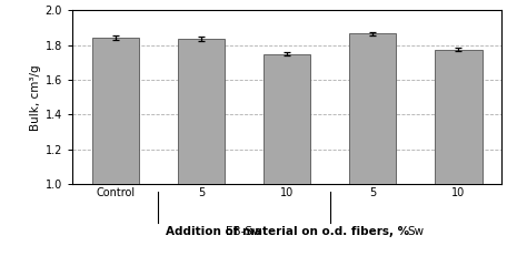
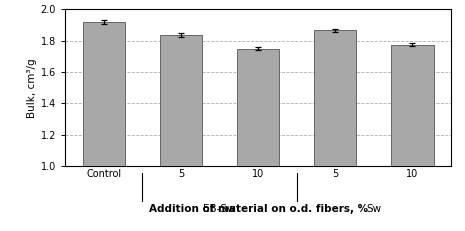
Control: 1.84 -> 1.92
